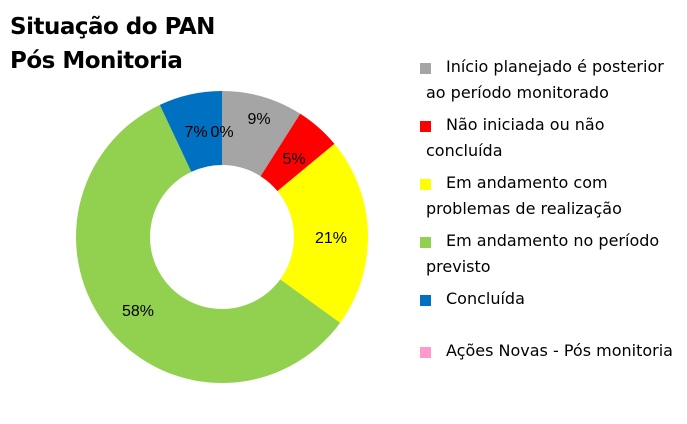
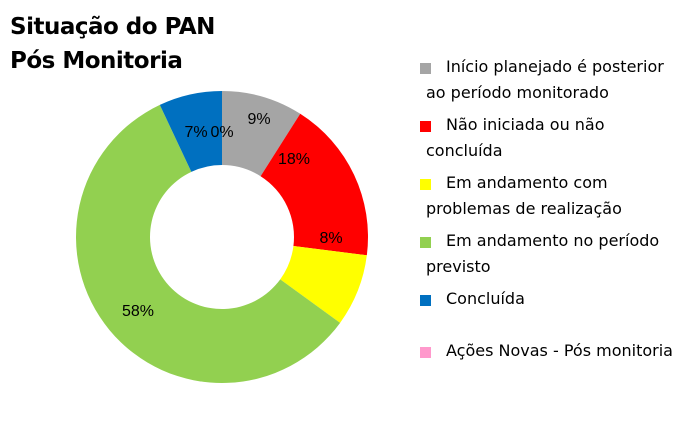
Não iniciada ou não concluída: 5% -> 18%
Em andamento com problemas de realização: 21% -> 8%
